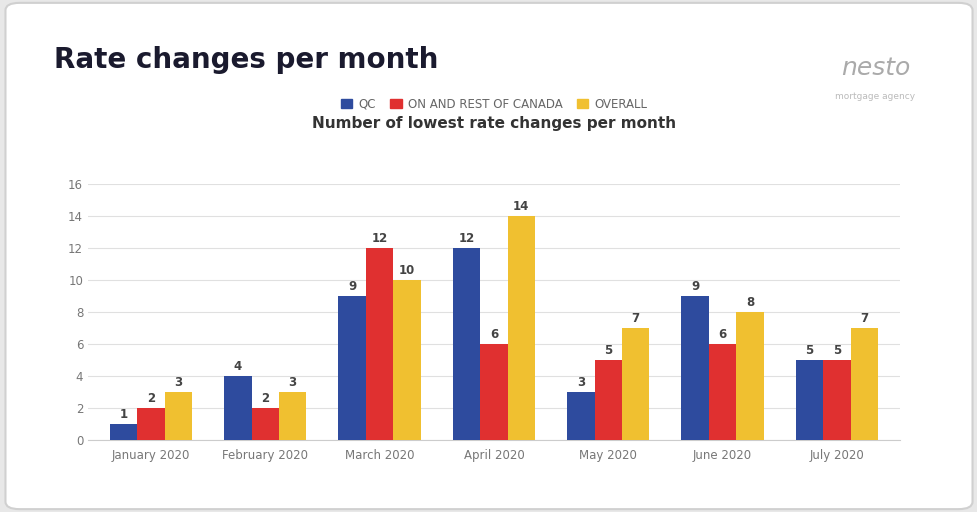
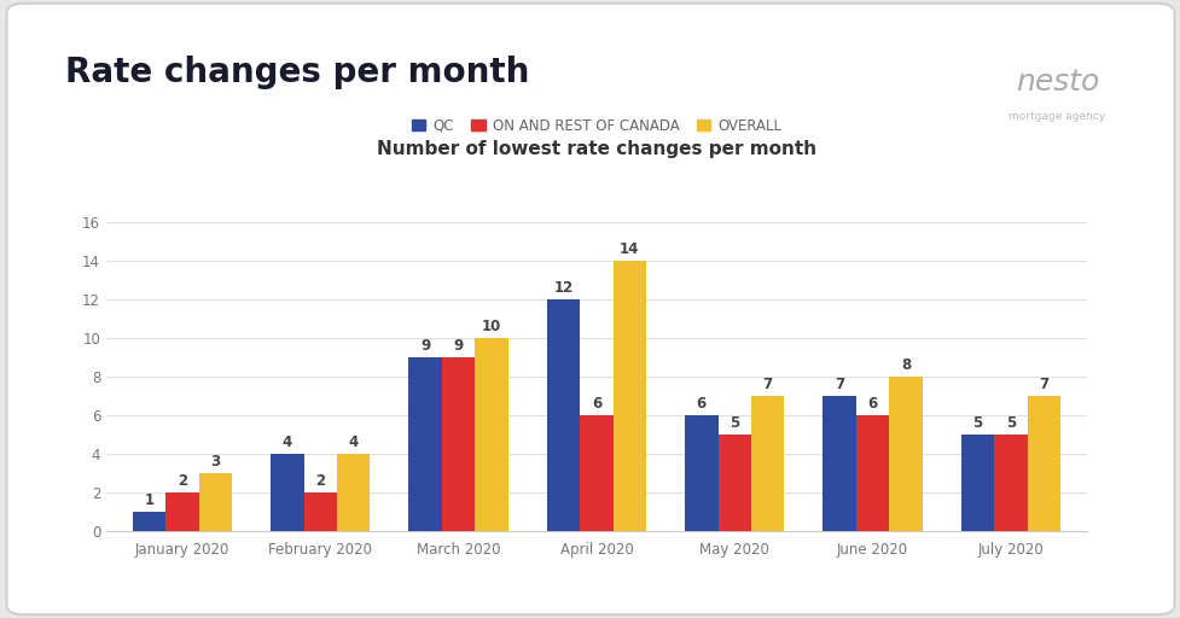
OVERALL/February 2020: 3 -> 4
ON AND REST OF CANADA/March 2020: 12 -> 9
QC/May 2020: 3 -> 6
QC/June 2020: 9 -> 7
